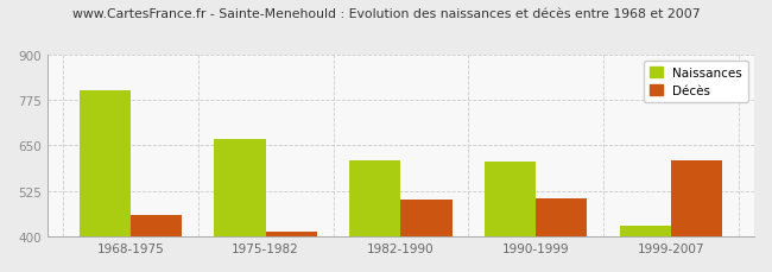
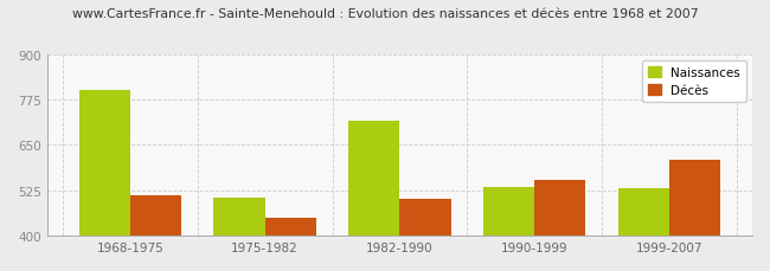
Décès/1968-1975: 458 -> 510
Naissances/1975-1982: 668 -> 505
Décès/1975-1982: 415 -> 450
Naissances/1982-1990: 608 -> 715
Naissances/1990-1999: 605 -> 535
Décès/1990-1999: 505 -> 555
Naissances/1999-2007: 430 -> 530
